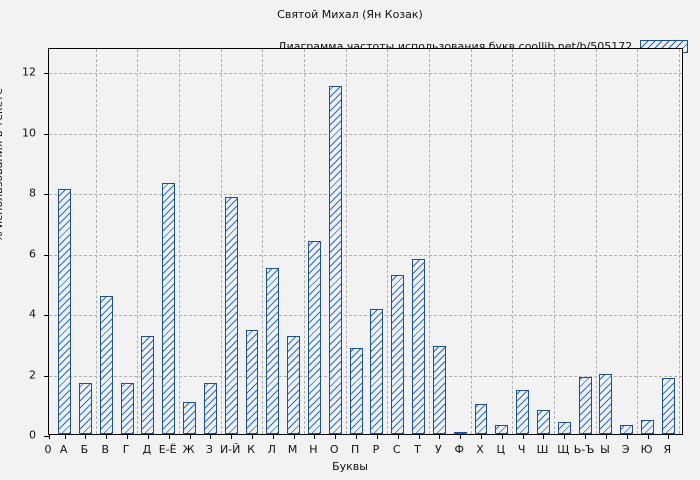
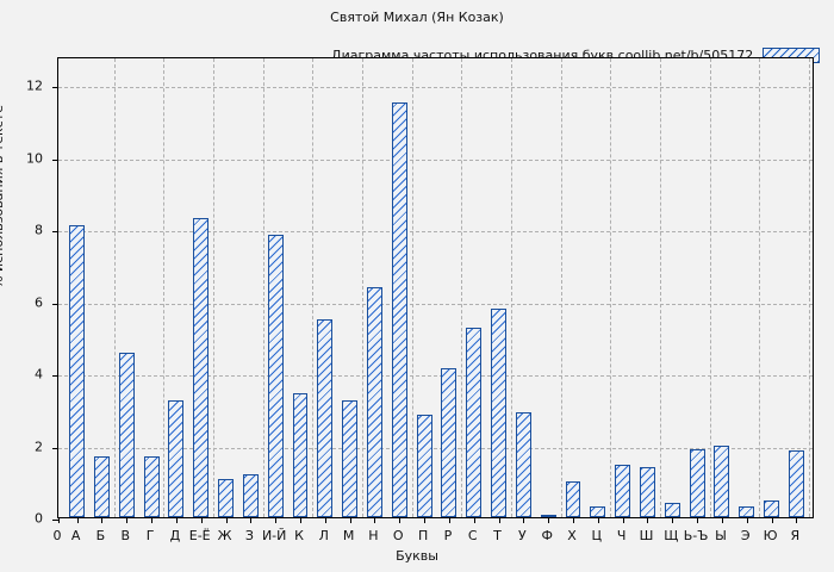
З: 1.7 -> 1.2
Ш: 0.8 -> 1.4
